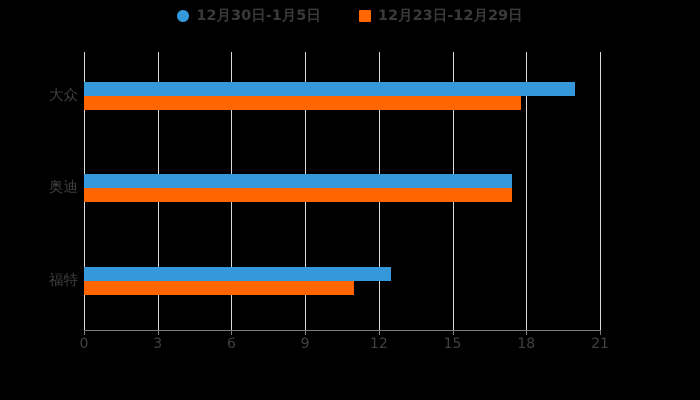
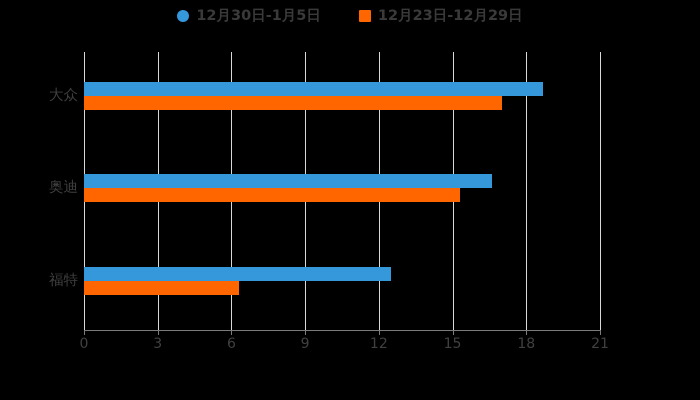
12月30日-1月5日/大众: 20.0 -> 18.7
12月23日-12月29日/大众: 17.8 -> 17.0
12月30日-1月5日/奥迪: 17.4 -> 16.6
12月23日-12月29日/奥迪: 17.4 -> 15.3
12月23日-12月29日/福特: 11.0 -> 6.3
